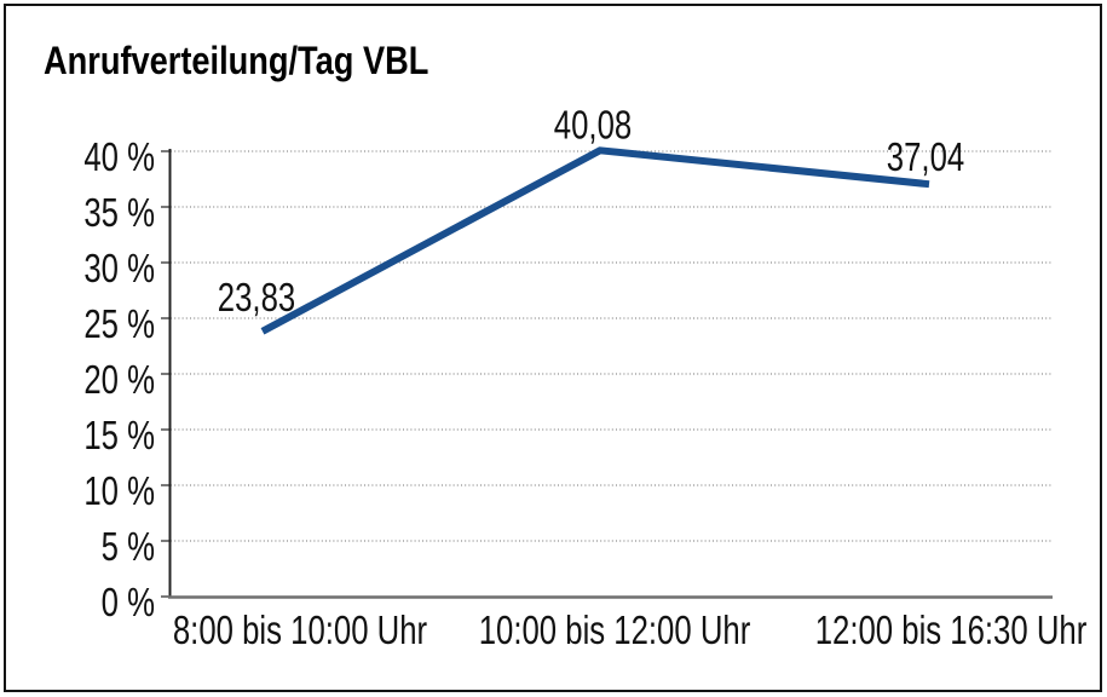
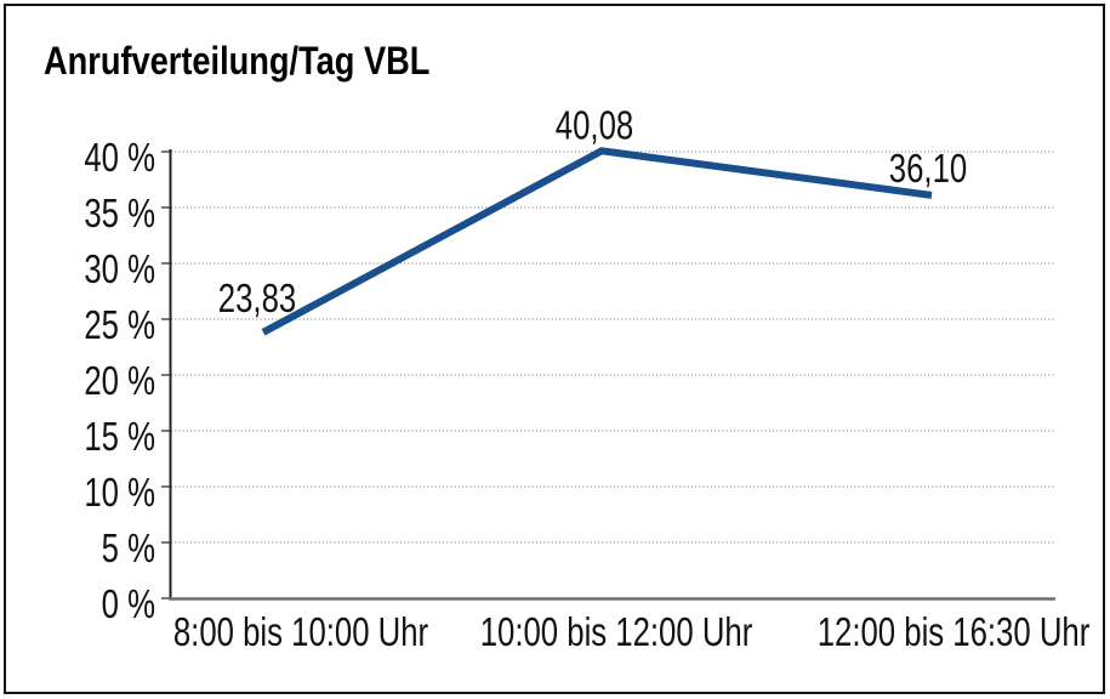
12:00 bis 16:30 Uhr: 37,04 -> 36,10
